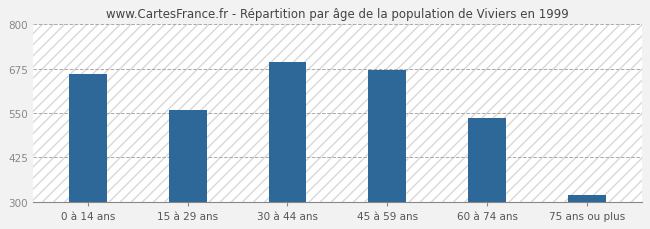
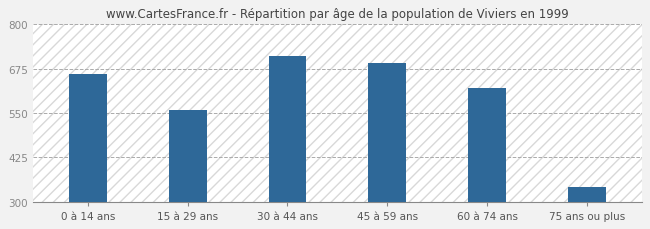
30 à 44 ans: 693 -> 710
45 à 59 ans: 672 -> 690
60 à 74 ans: 537 -> 620
75 ans ou plus: 318 -> 340
